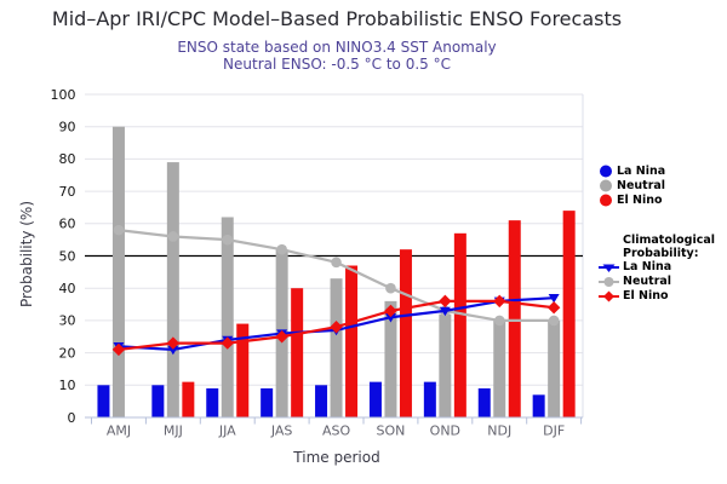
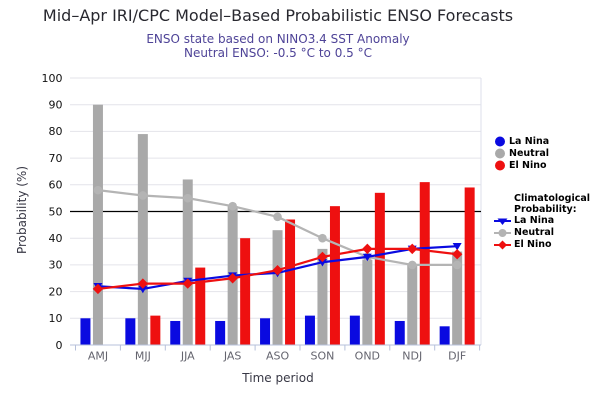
Neutral/DJF: 30 -> 35
El Nino/DJF: 64 -> 59
